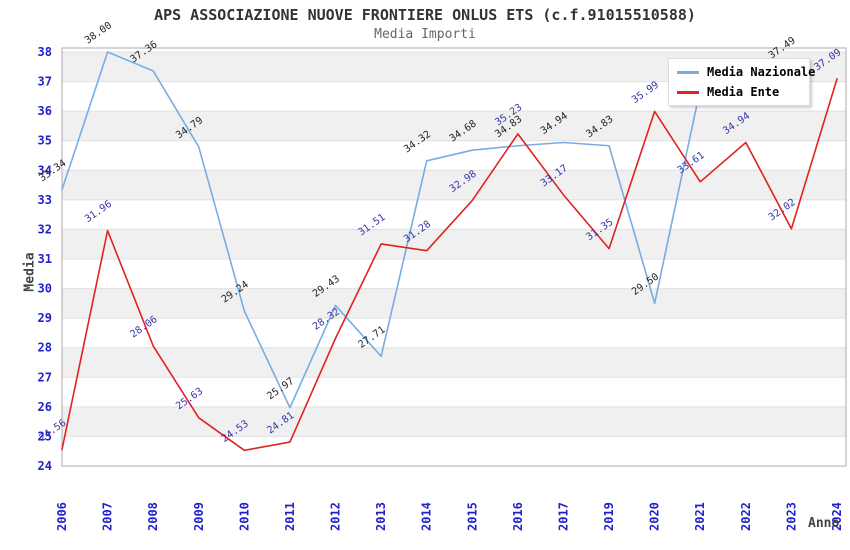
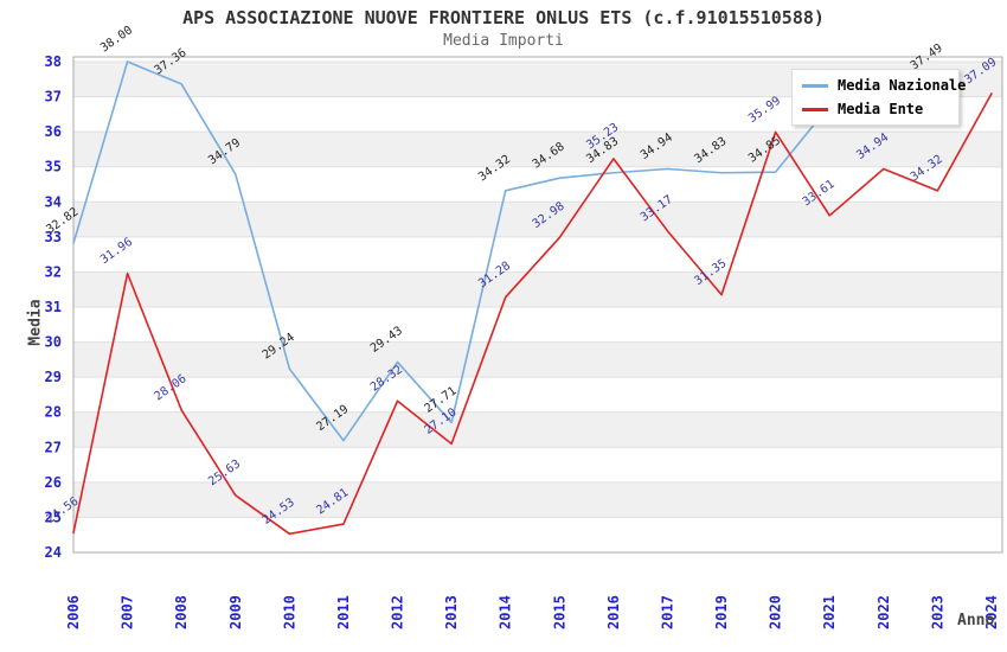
Media Nazionale/2006: 33.34 -> 32.82
Media Nazionale/2011: 25.97 -> 27.19
Media Ente/2013: 31.51 -> 27.10
Media Nazionale/2020: 29.50 -> 34.85
Media Ente/2023: 32.02 -> 34.32
